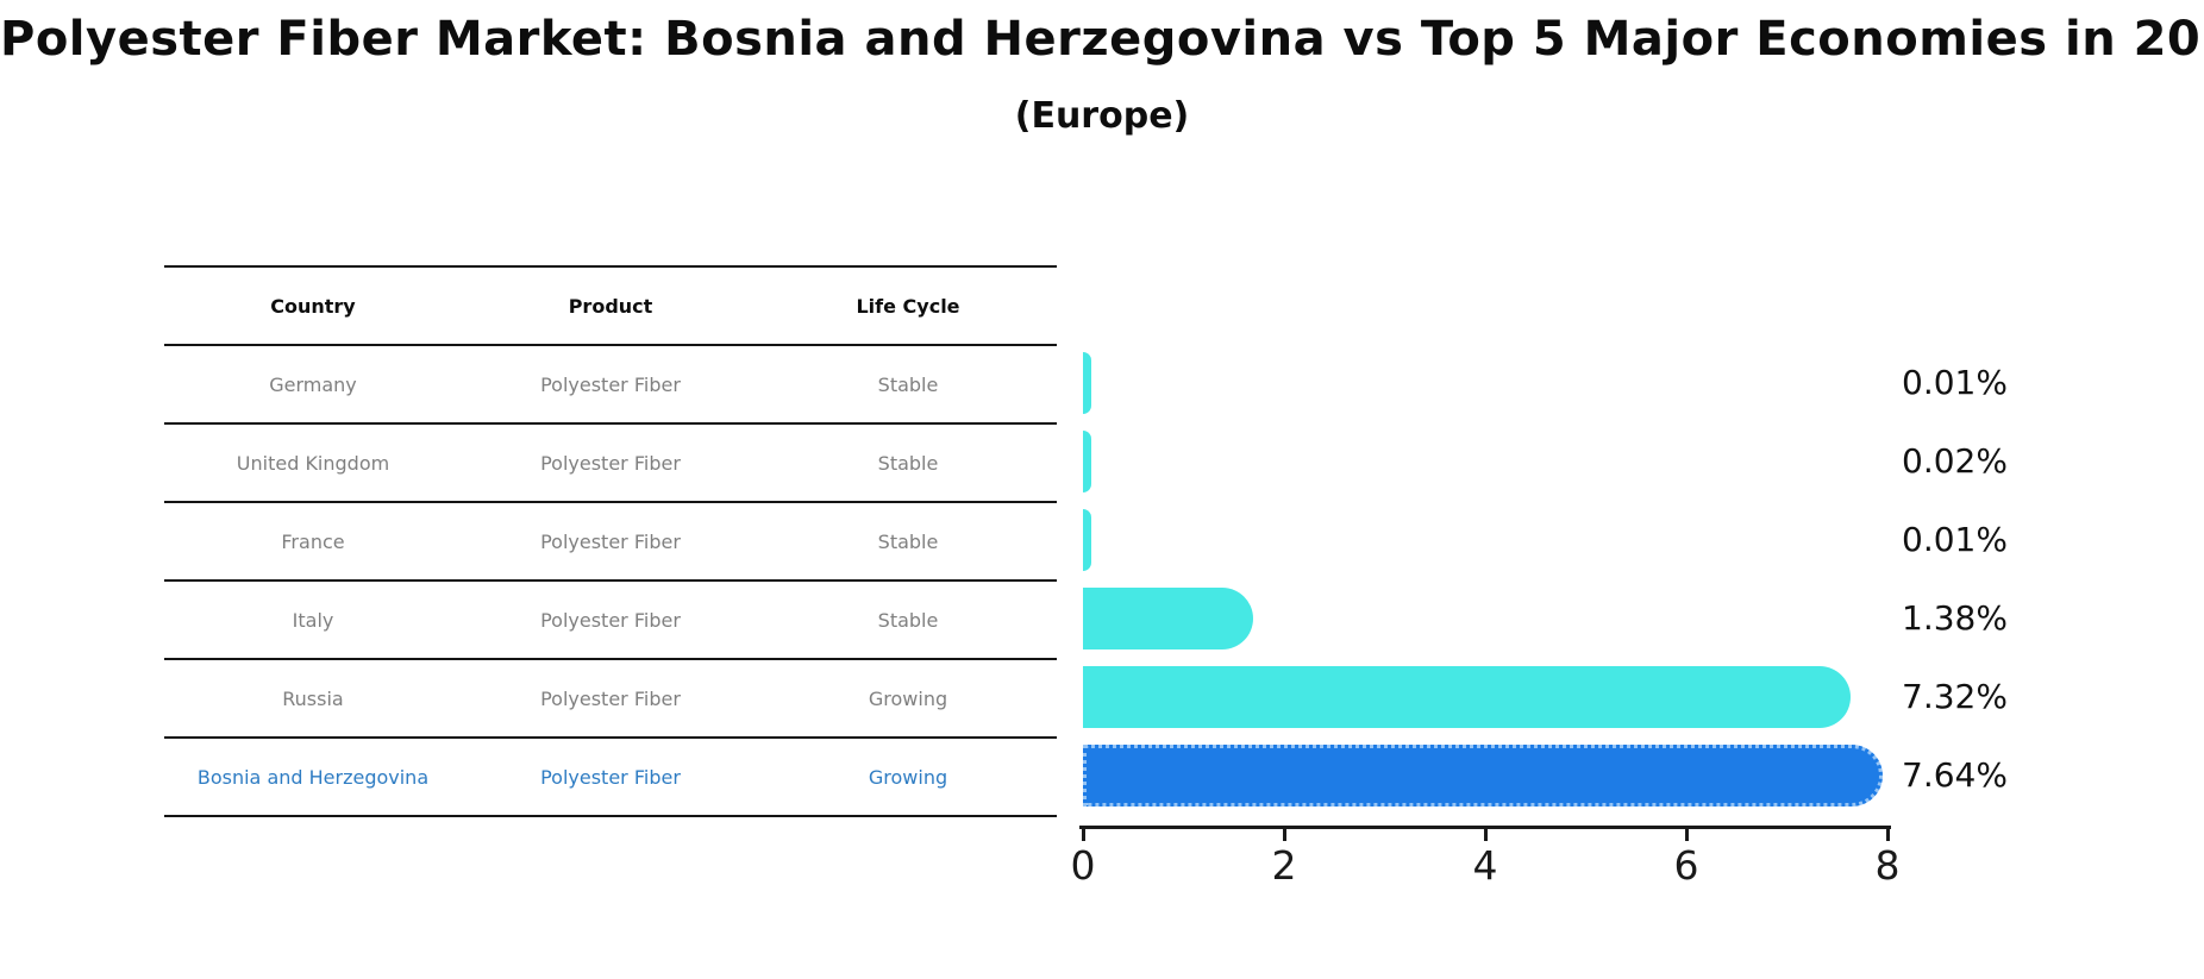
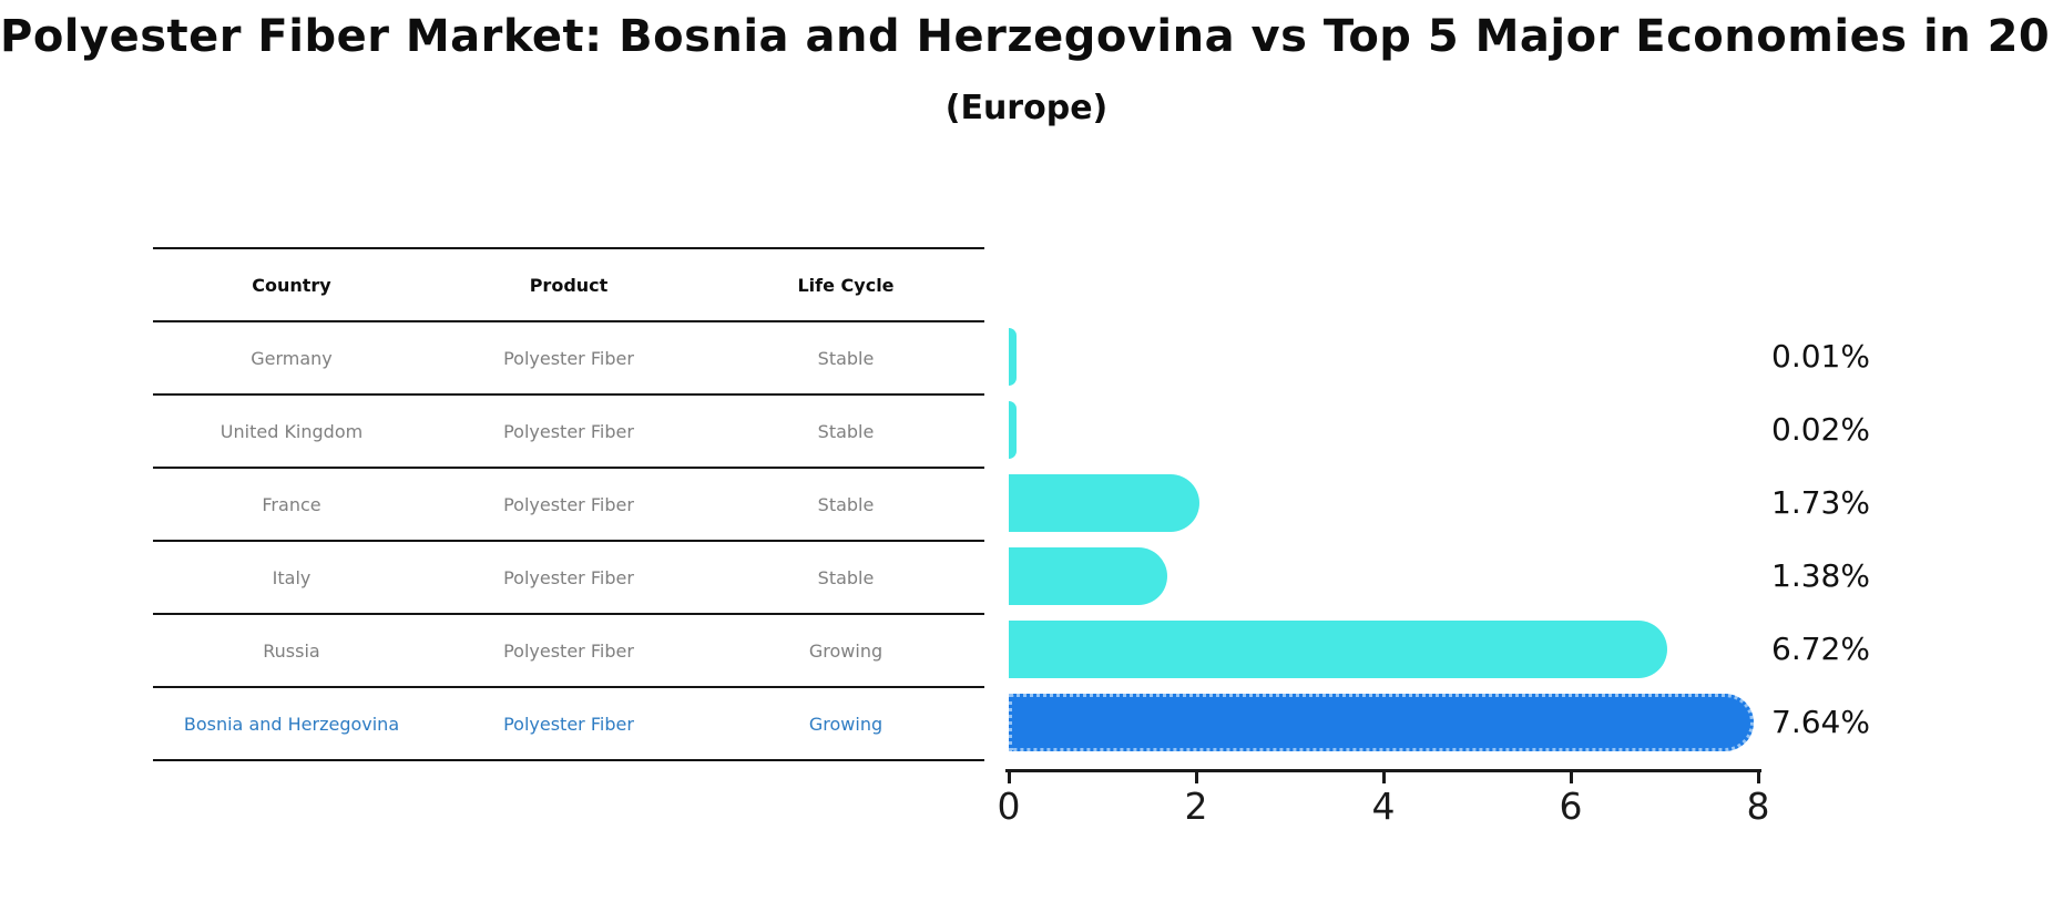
France: 0.01% -> 1.73%
Russia: 7.32% -> 6.72%
